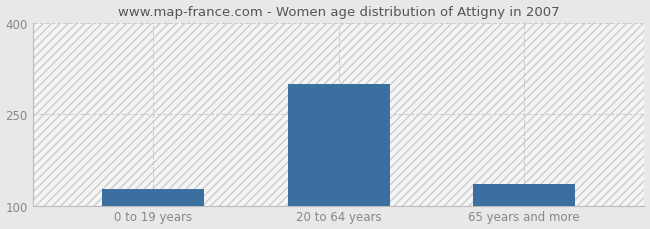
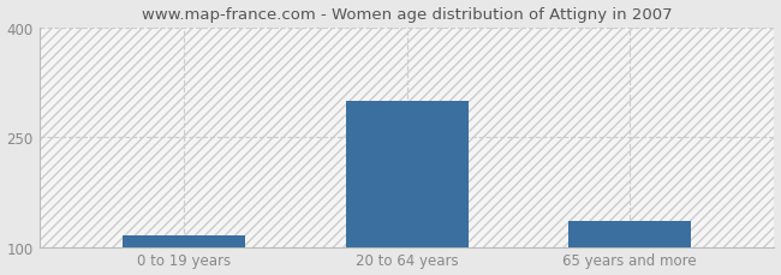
0 to 19 years: 128 -> 116
